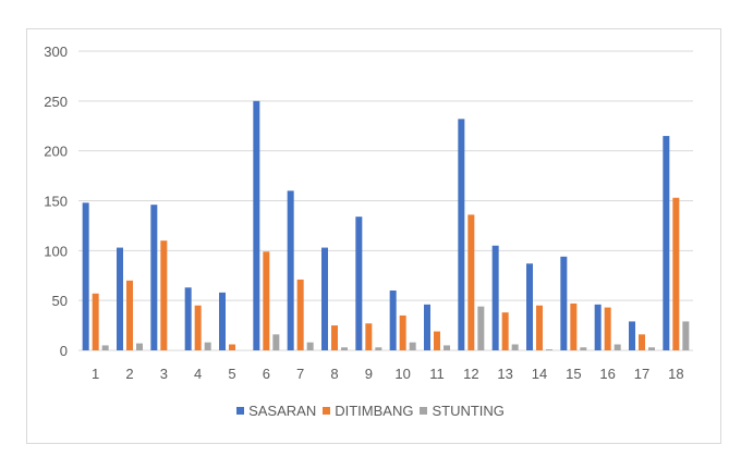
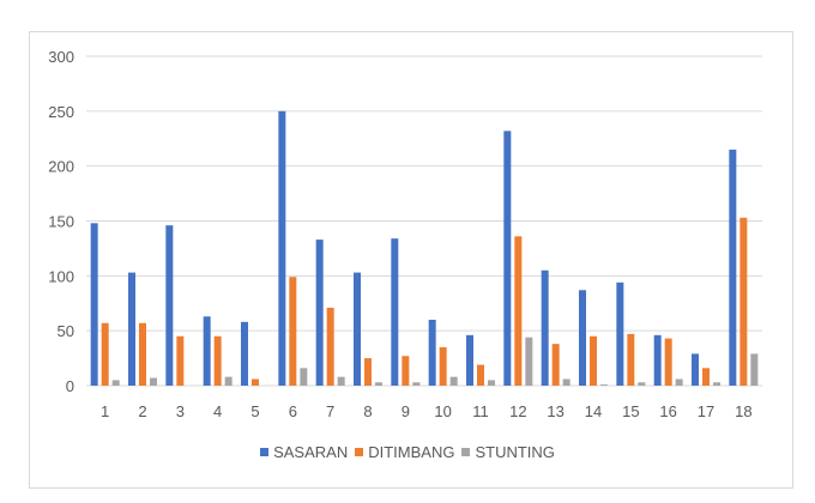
DITIMBANG/2: 70 -> 60
DITIMBANG/3: 110 -> 40
SASARAN/7: 160 -> 130
